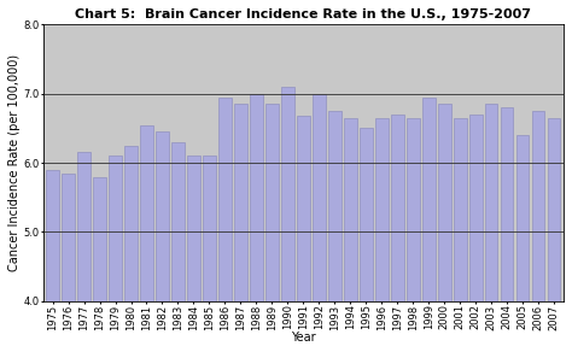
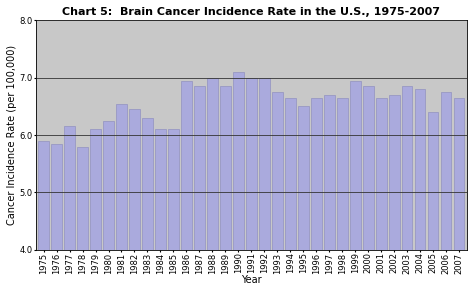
1991: 6.68 -> 7.00
